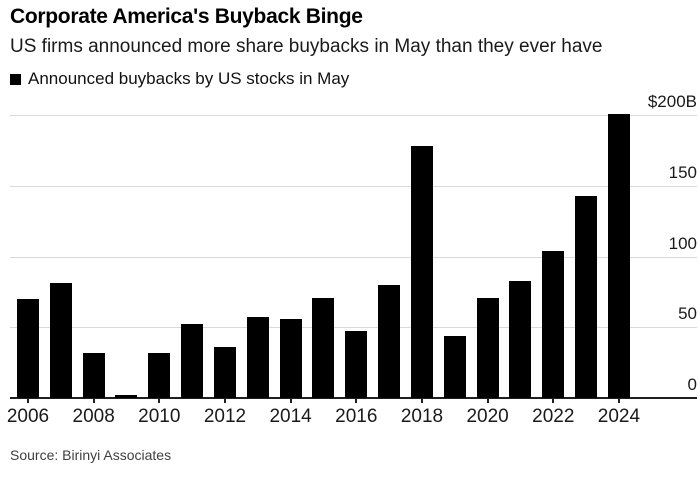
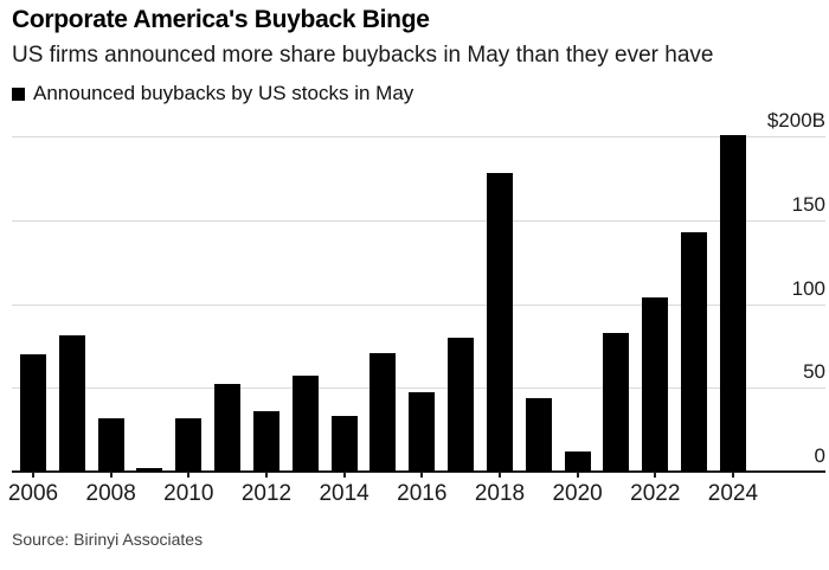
2014: $56B -> $33B
2020: $71B -> $12B
